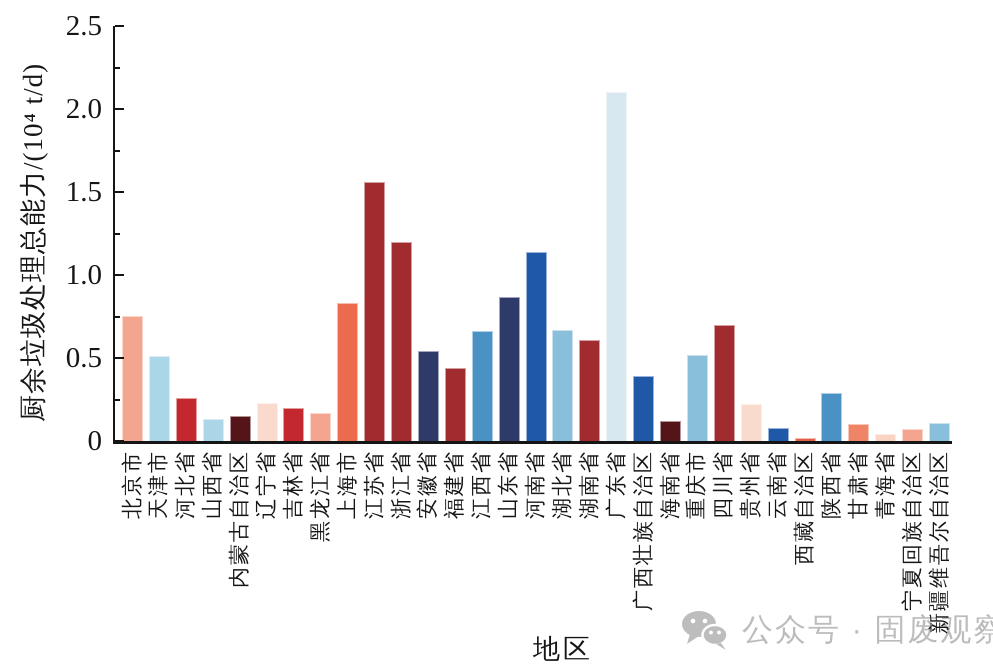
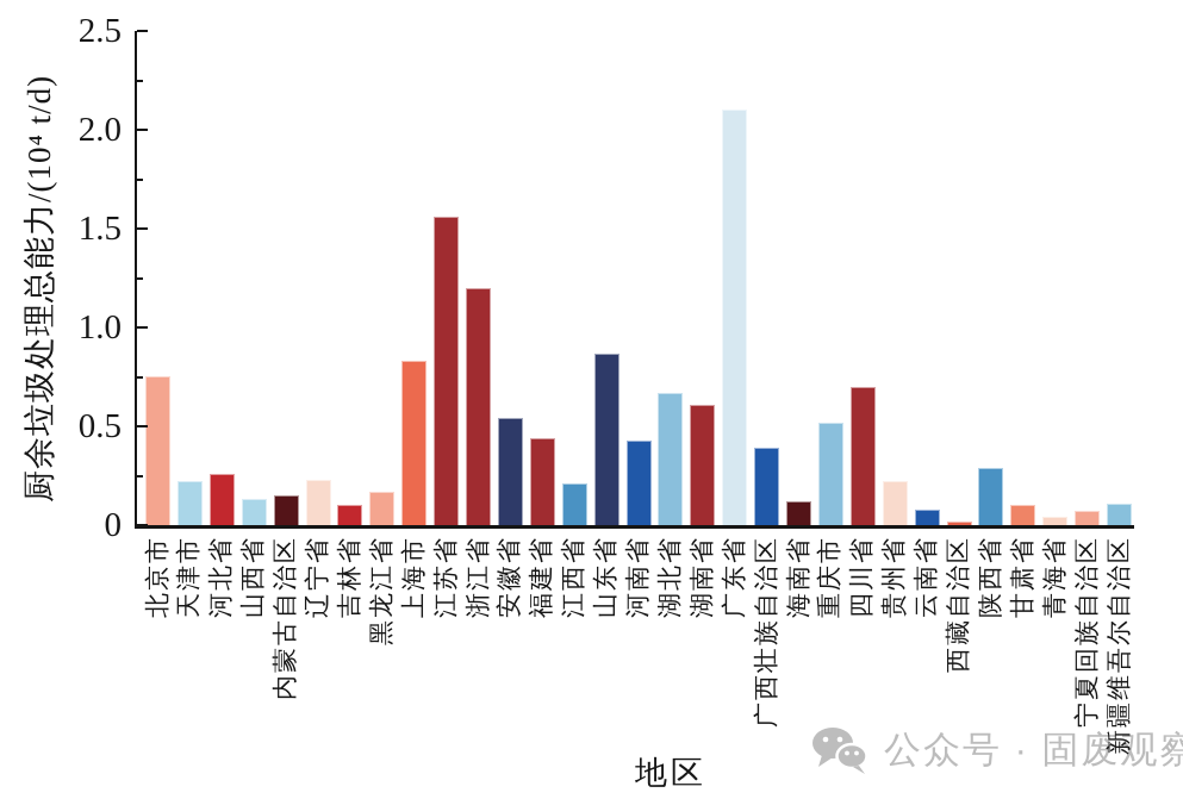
天津市: 0.51 -> 0.22
吉林省: 0.20 -> 0.10
江西省: 0.66 -> 0.21
河南省: 1.14 -> 0.43
